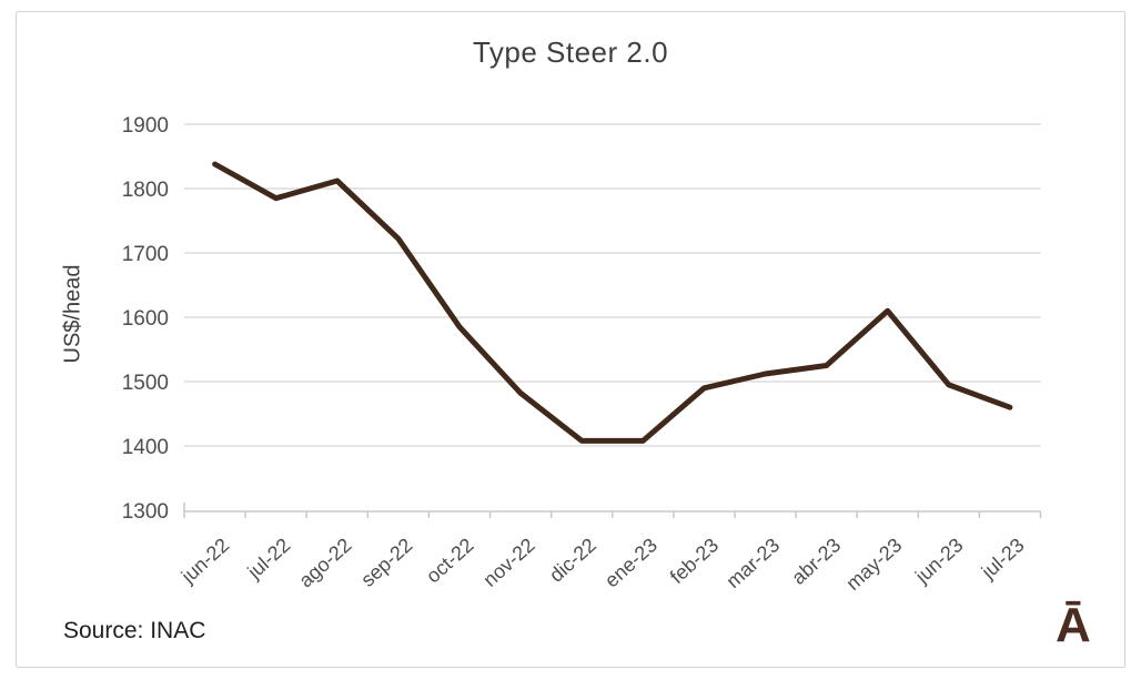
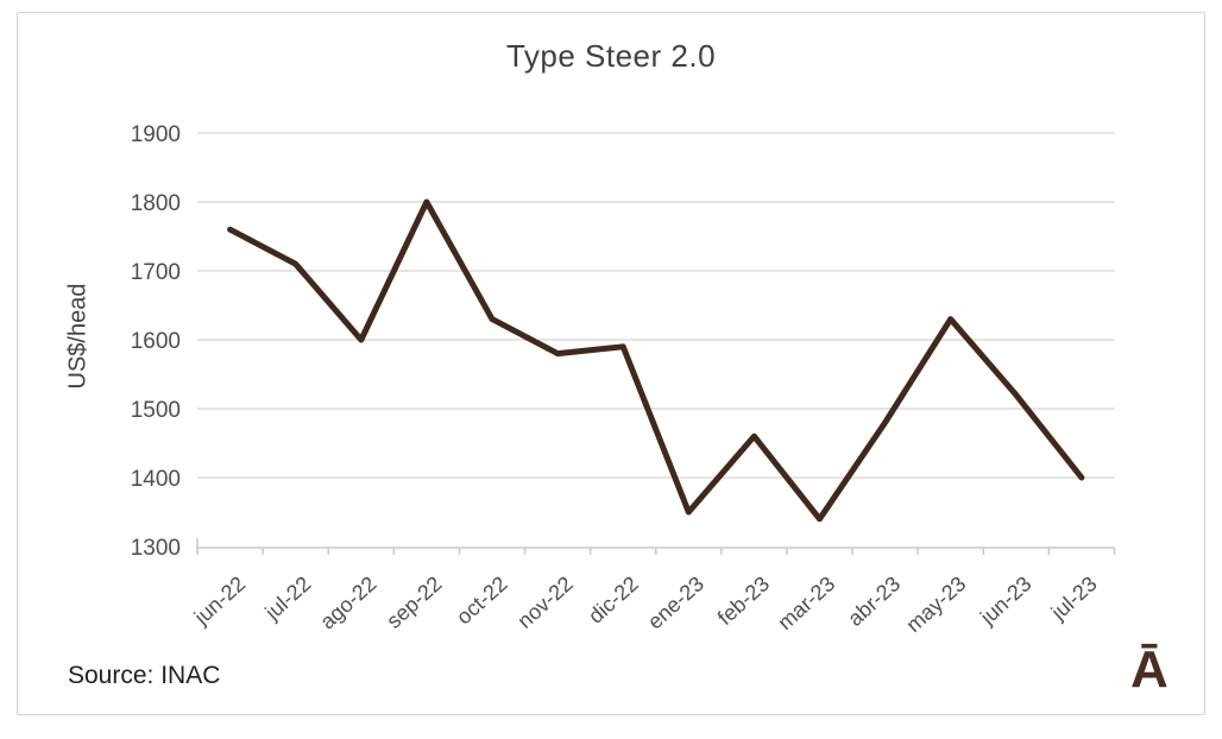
jun-22: 1840 -> 1760
jul-22: 1780 -> 1710
ago-22: 1810 -> 1600
sep-22: 1720 -> 1800
oct-22: 1580 -> 1630
nov-22: 1480 -> 1580
dic-22: 1410 -> 1590
ene-23: 1410 -> 1350
feb-23: 1490 -> 1460
mar-23: 1510 -> 1340
abr-23: 1520 -> 1480
may-23: 1610 -> 1630
jun-23: 1500 -> 1520
jul-23: 1460 -> 1400
